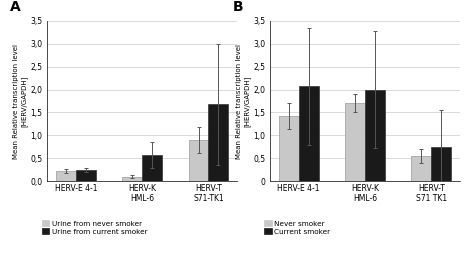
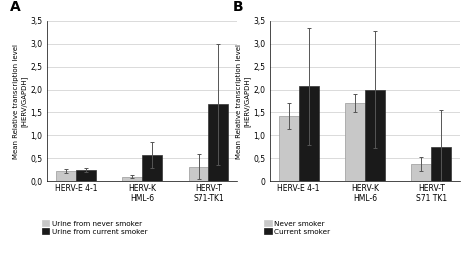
Urine from never smoker/HERV-T S71-TK1: 0,90 -> 0,32
Never smoker/HERV-T S71 TK1: 0,55 -> 0,37
